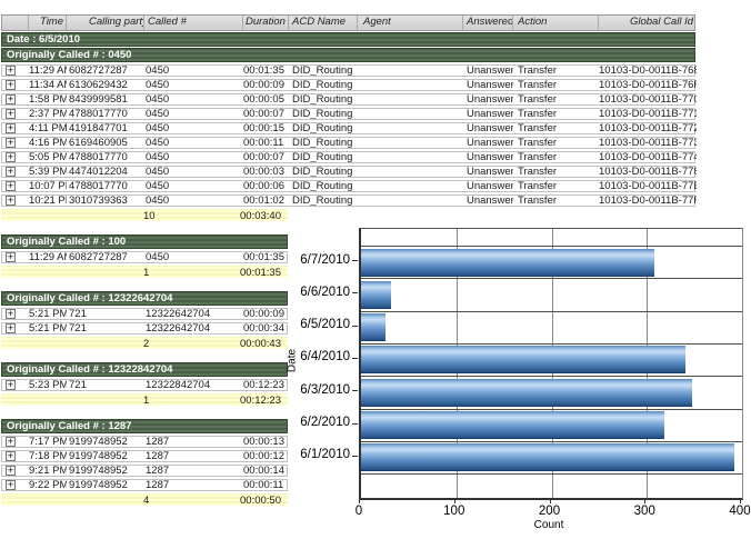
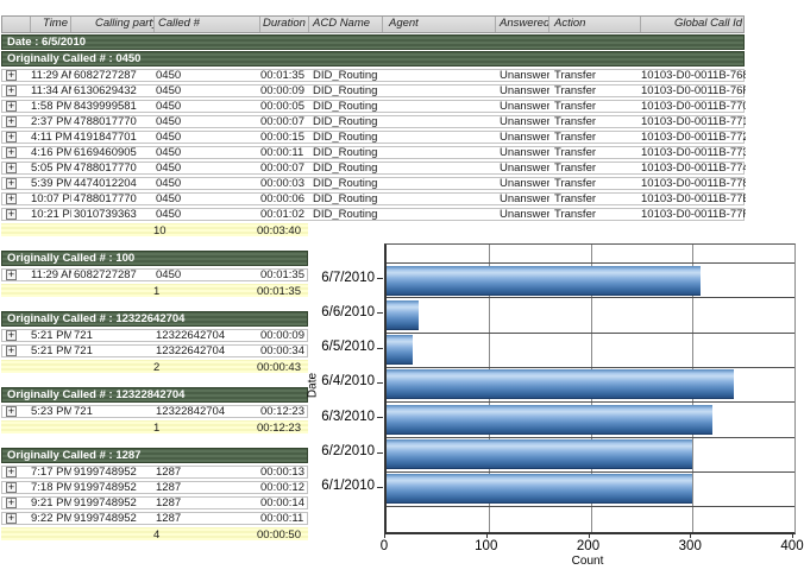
6/3/2010: 350 -> 320
6/2/2010: 320 -> 300
6/1/2010: 390 -> 300
